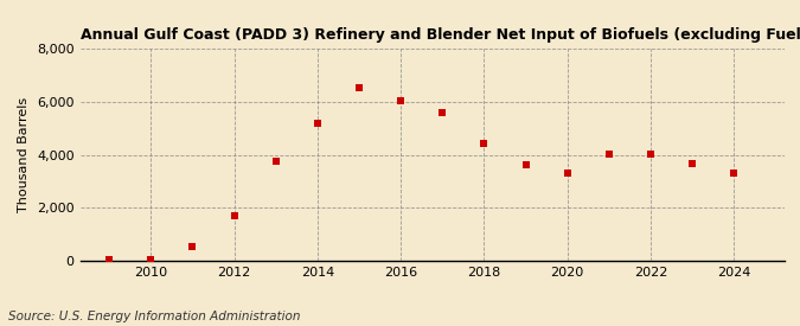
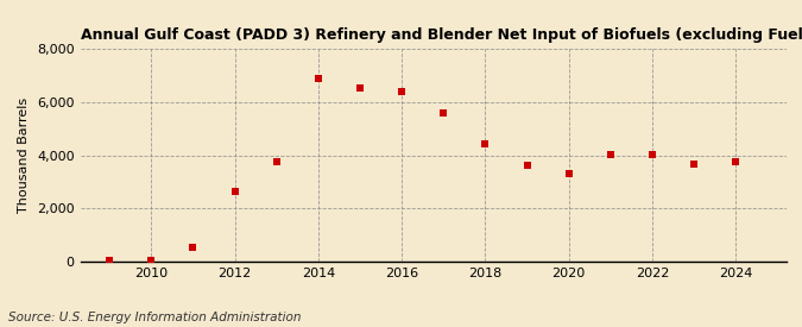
2012: 1,680 -> 2,650
2014: 5,200 -> 6,900
2016: 6,020 -> 6,400
2024: 3,300 -> 3,750
